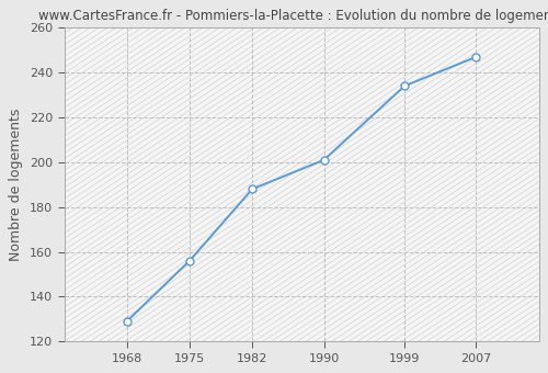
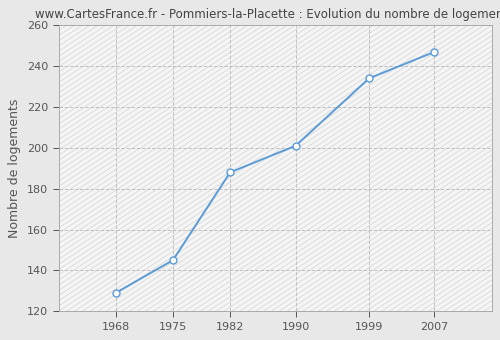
1975: 156 -> 145
